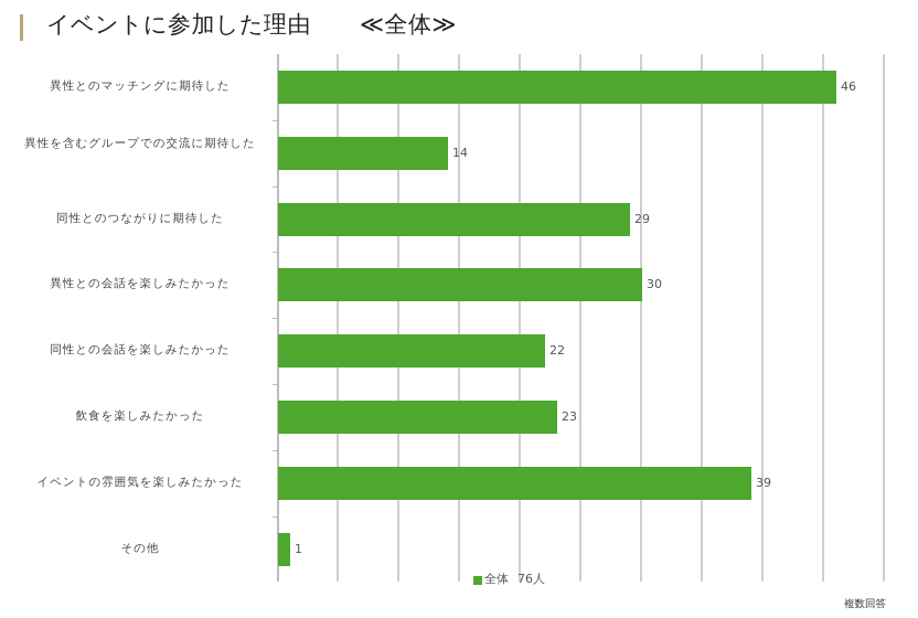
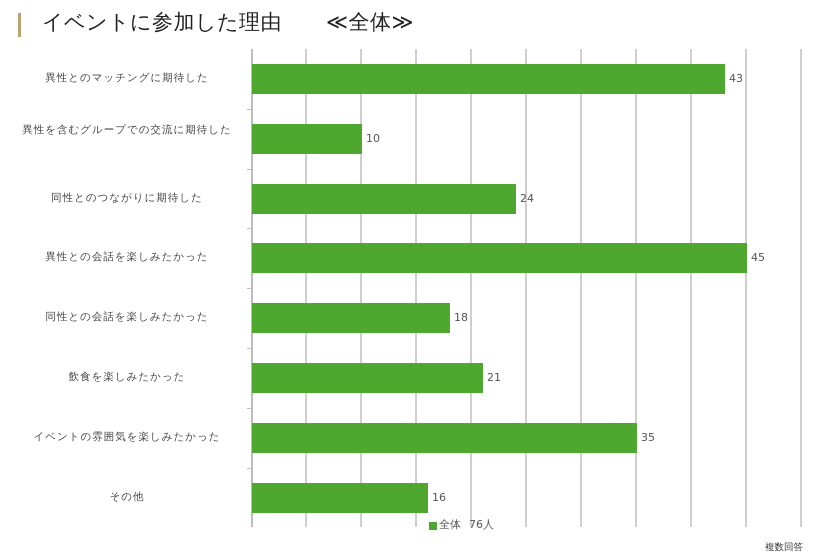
異性とのマッチングに期待した: 46 -> 43
異性を含むグループでの交流に期待した: 14 -> 10
同性とのつながりに期待した: 29 -> 24
異性との会話を楽しみたかった: 30 -> 45
同性との会話を楽しみたかった: 22 -> 18
飲食を楽しみたかった: 23 -> 21
イベントの雰囲気を楽しみたかった: 39 -> 35
その他: 1 -> 16
